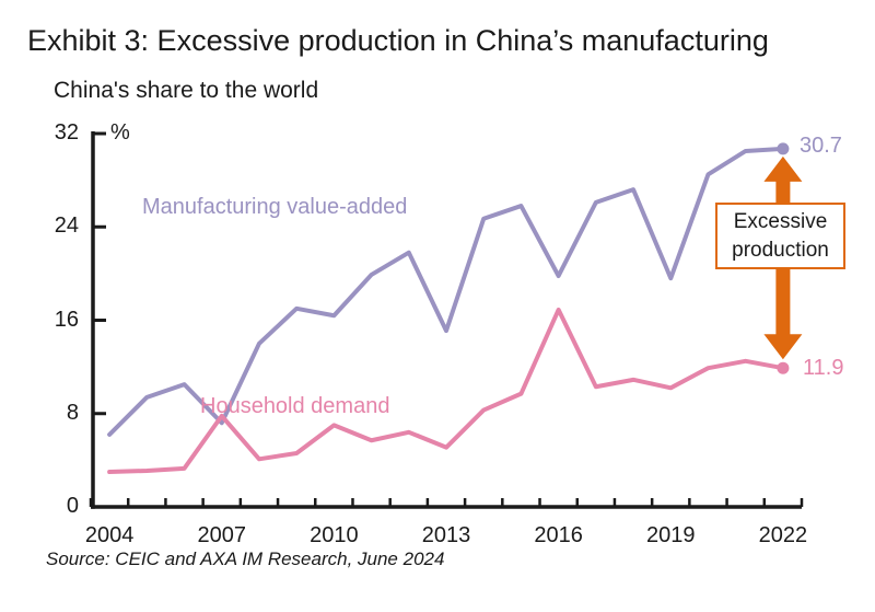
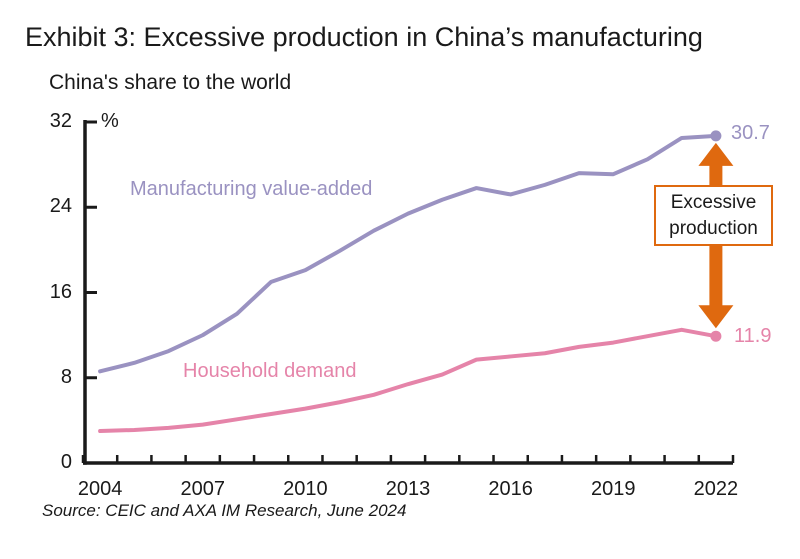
Manufacturing value-added/2004: 6.2 -> 8.6
Manufacturing value-added/2007: 7.2 -> 12.0
Household demand/2007: 7.8 -> 3.6
Manufacturing value-added/2010: 16.4 -> 18.1
Household demand/2010: 7.0 -> 5.1
Manufacturing value-added/2013: 15.1 -> 23.4
Household demand/2013: 5.1 -> 7.4
Manufacturing value-added/2016: 19.8 -> 25.2
Household demand/2016: 16.9 -> 10.0
Manufacturing value-added/2019: 19.6 -> 27.1
Household demand/2019: 10.2 -> 11.3
